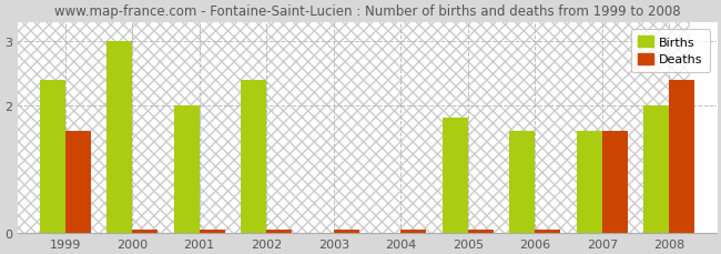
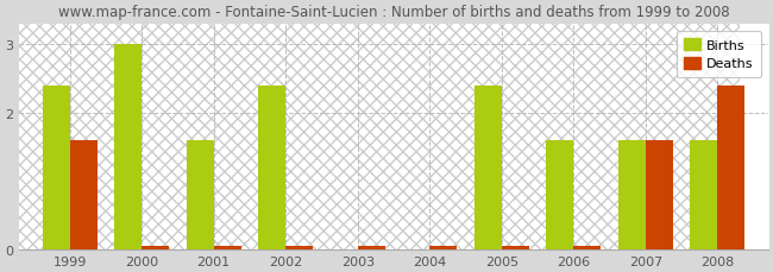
Births/2001: 2.0 -> 1.6
Births/2005: 1.8 -> 2.4
Births/2008: 2.0 -> 1.6
